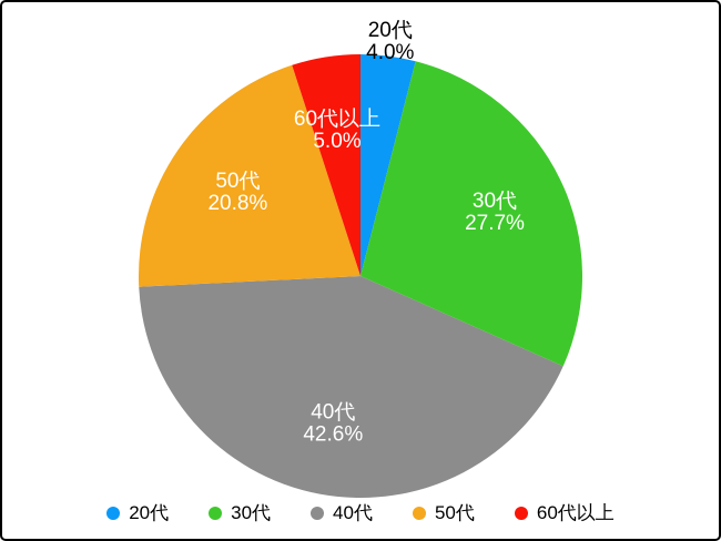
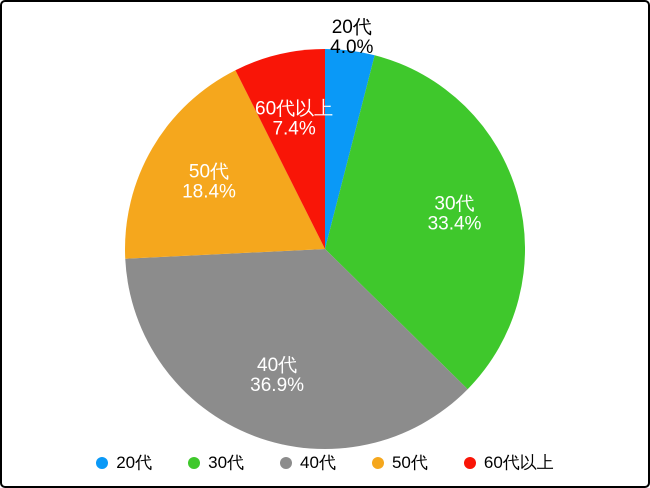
30代: 27.7% -> 33.4%
40代: 42.6% -> 36.9%
50代: 20.8% -> 18.4%
60代以上: 5.0% -> 7.4%
